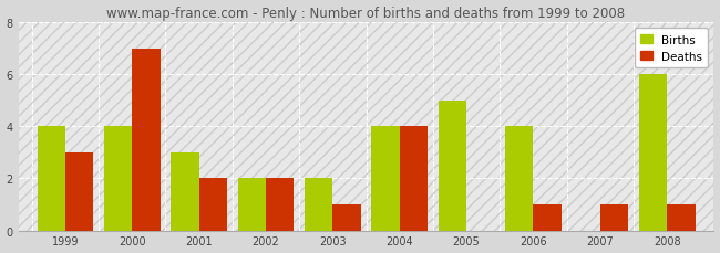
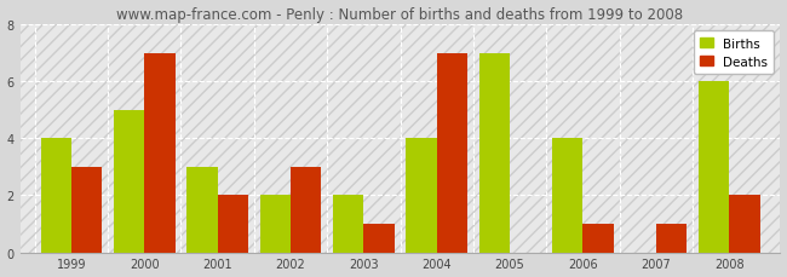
Births/2000: 4 -> 5
Deaths/2002: 2 -> 3
Deaths/2004: 4 -> 7
Births/2005: 5 -> 7
Deaths/2008: 1 -> 2
